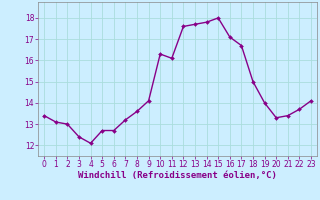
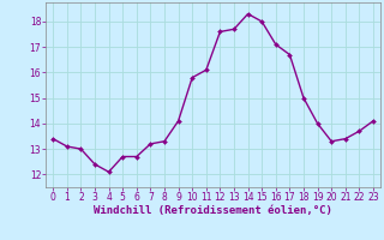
8: 13.6 -> 13.3
10: 16.3 -> 15.8
14: 17.8 -> 18.3
